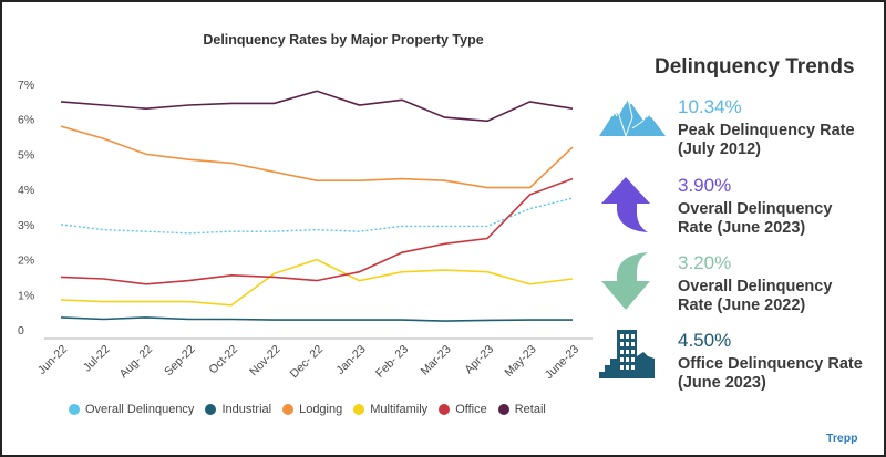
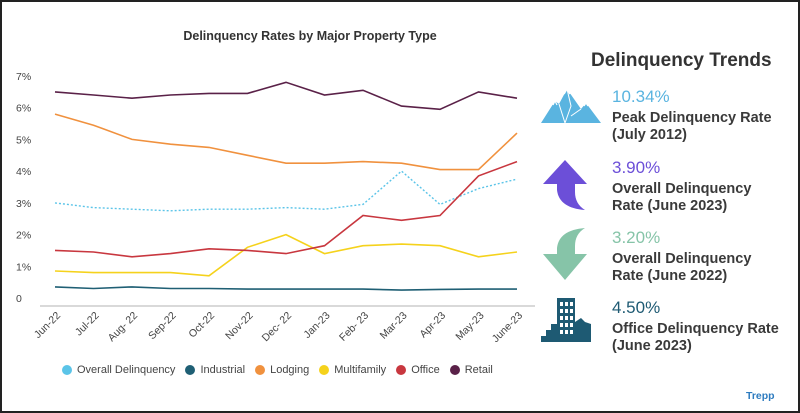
Office/Feb- 23: 2.2% -> 2.6%
Overall Delinquency/Mar-23: 3.0% -> 4.0%
